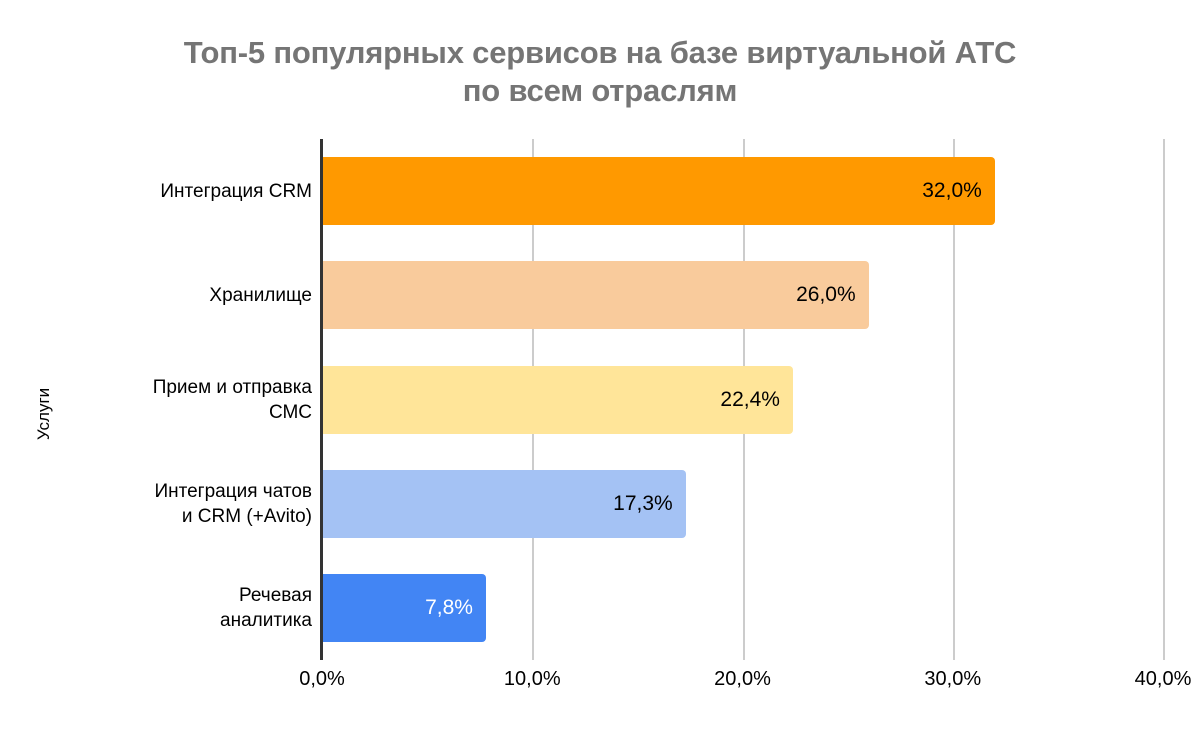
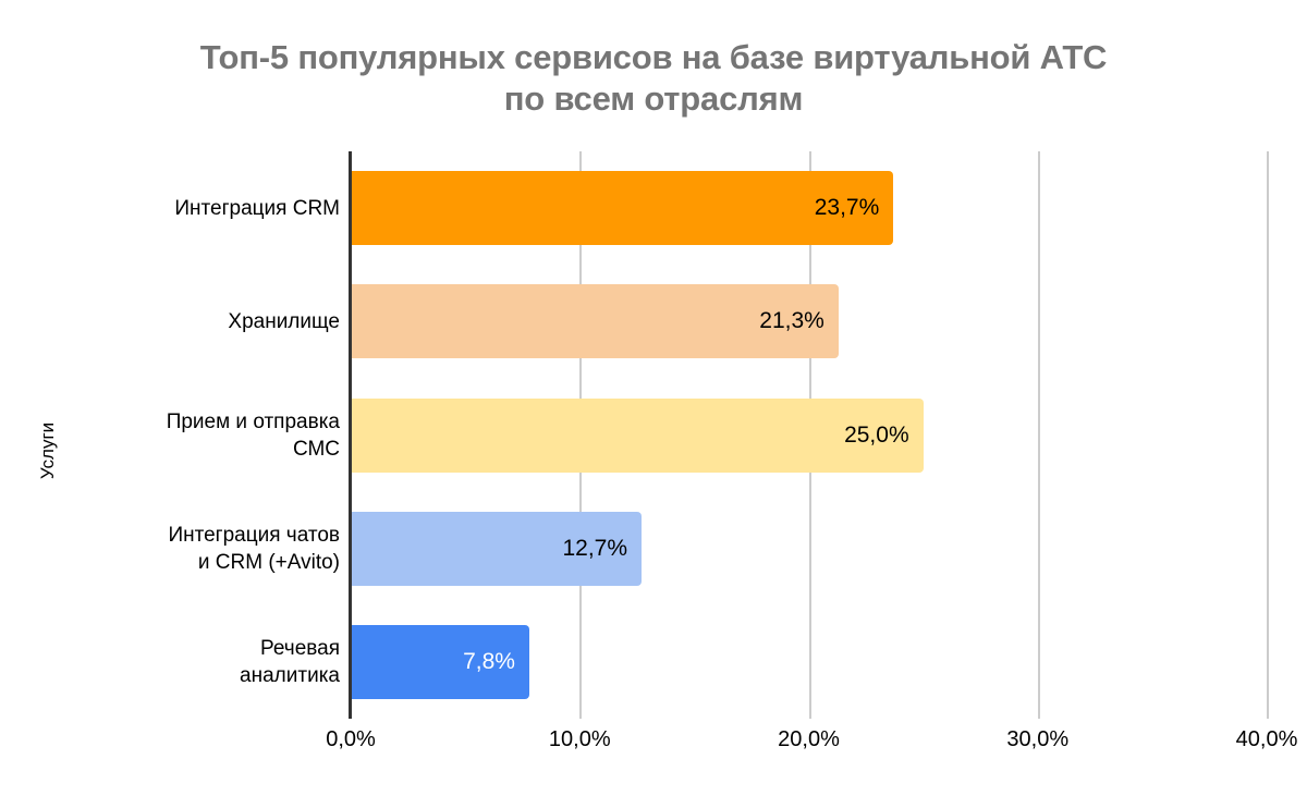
Интеграция CRM: 32,0% -> 23,7%
Хранилище: 26,0% -> 21,3%
Прием и отправка СМС: 22,4% -> 25,0%
Интеграция чатов и CRM (+Avito): 17,3% -> 12,7%
